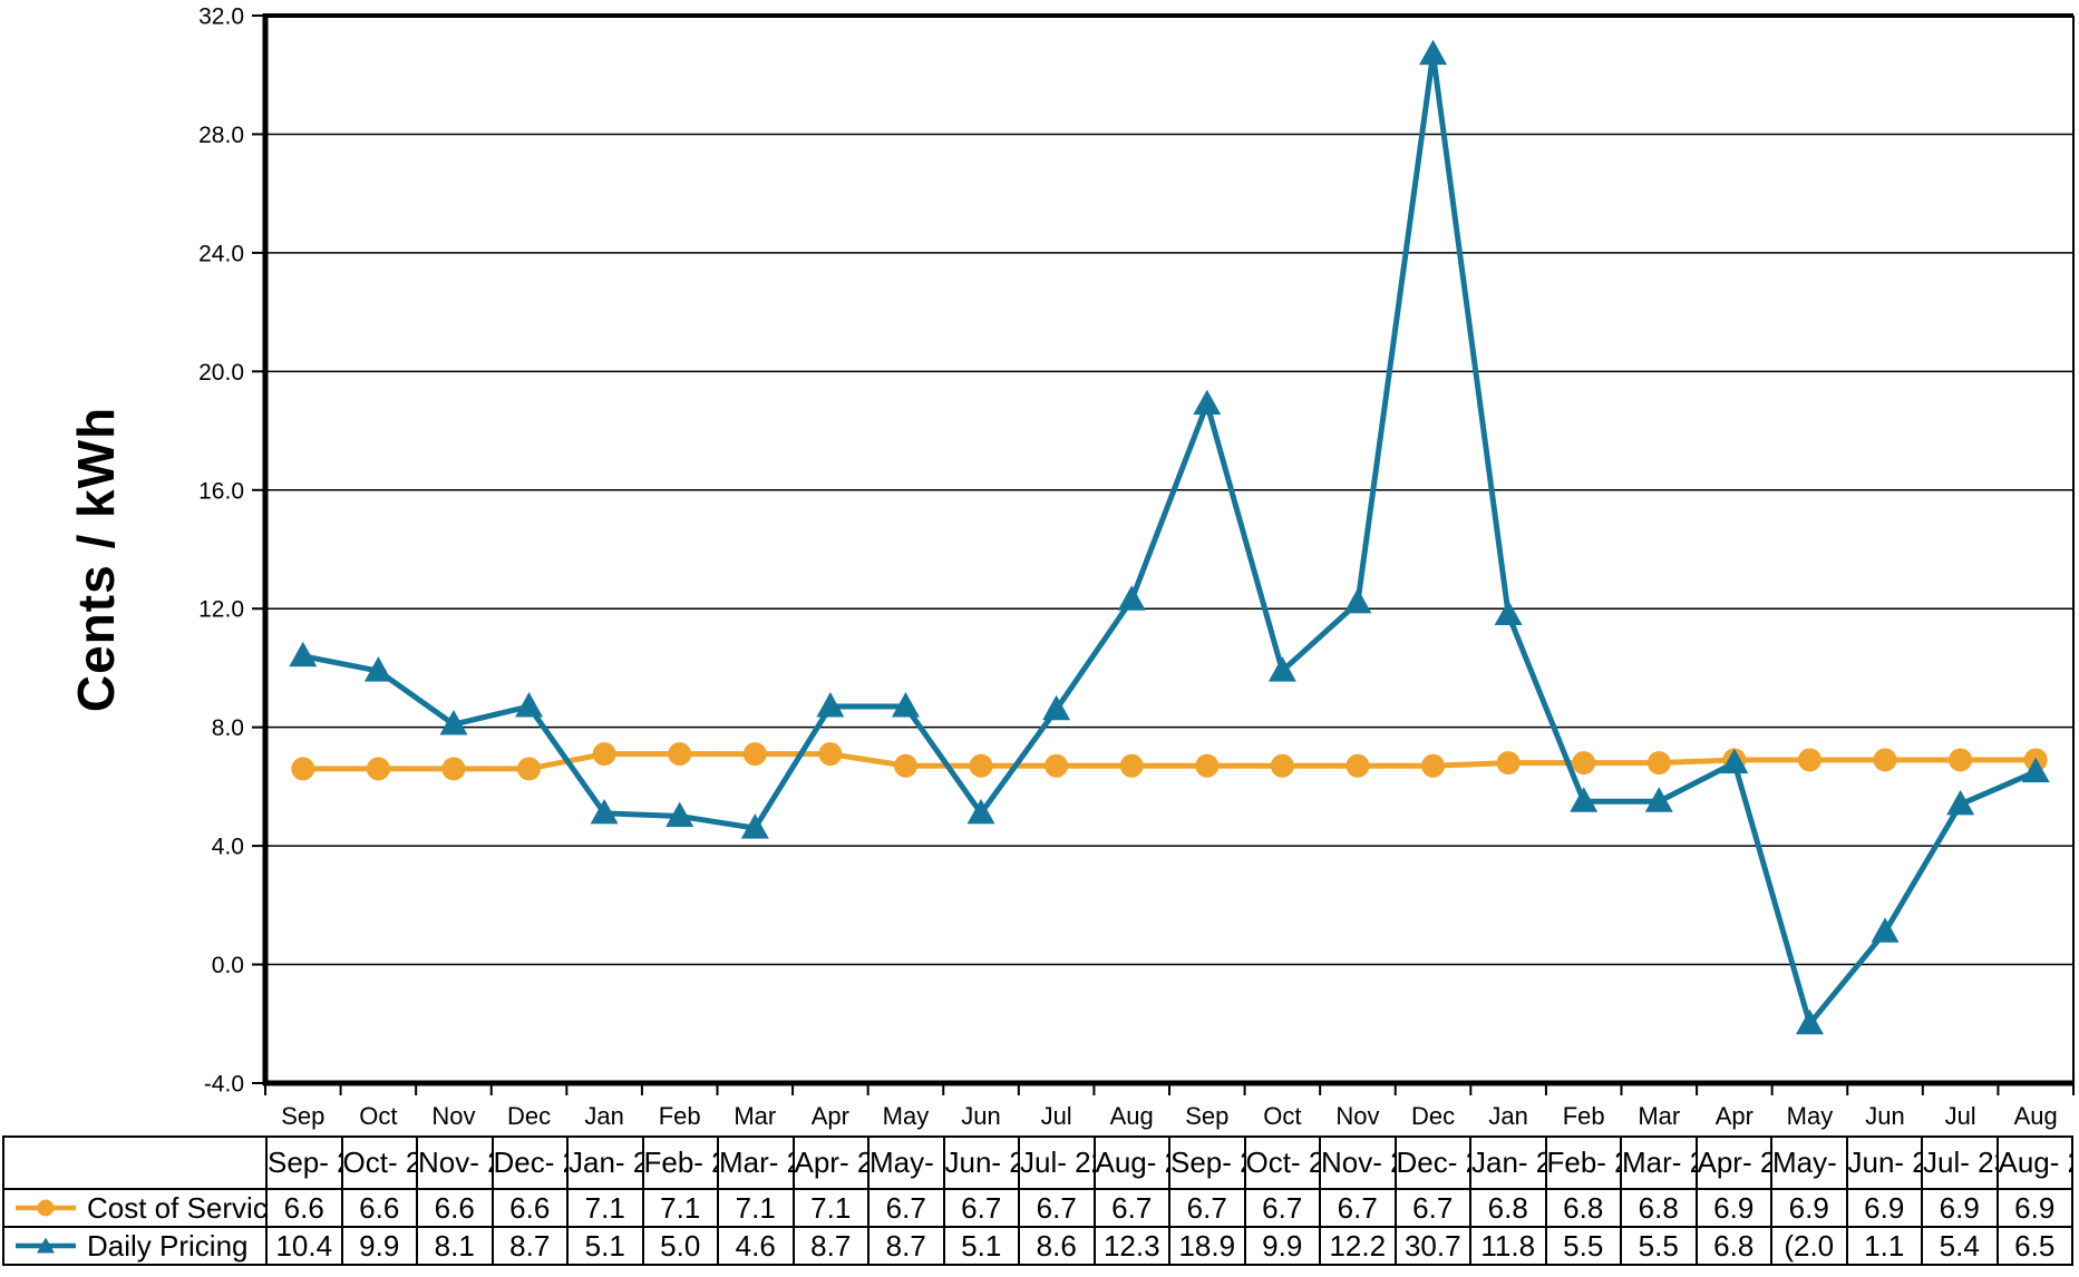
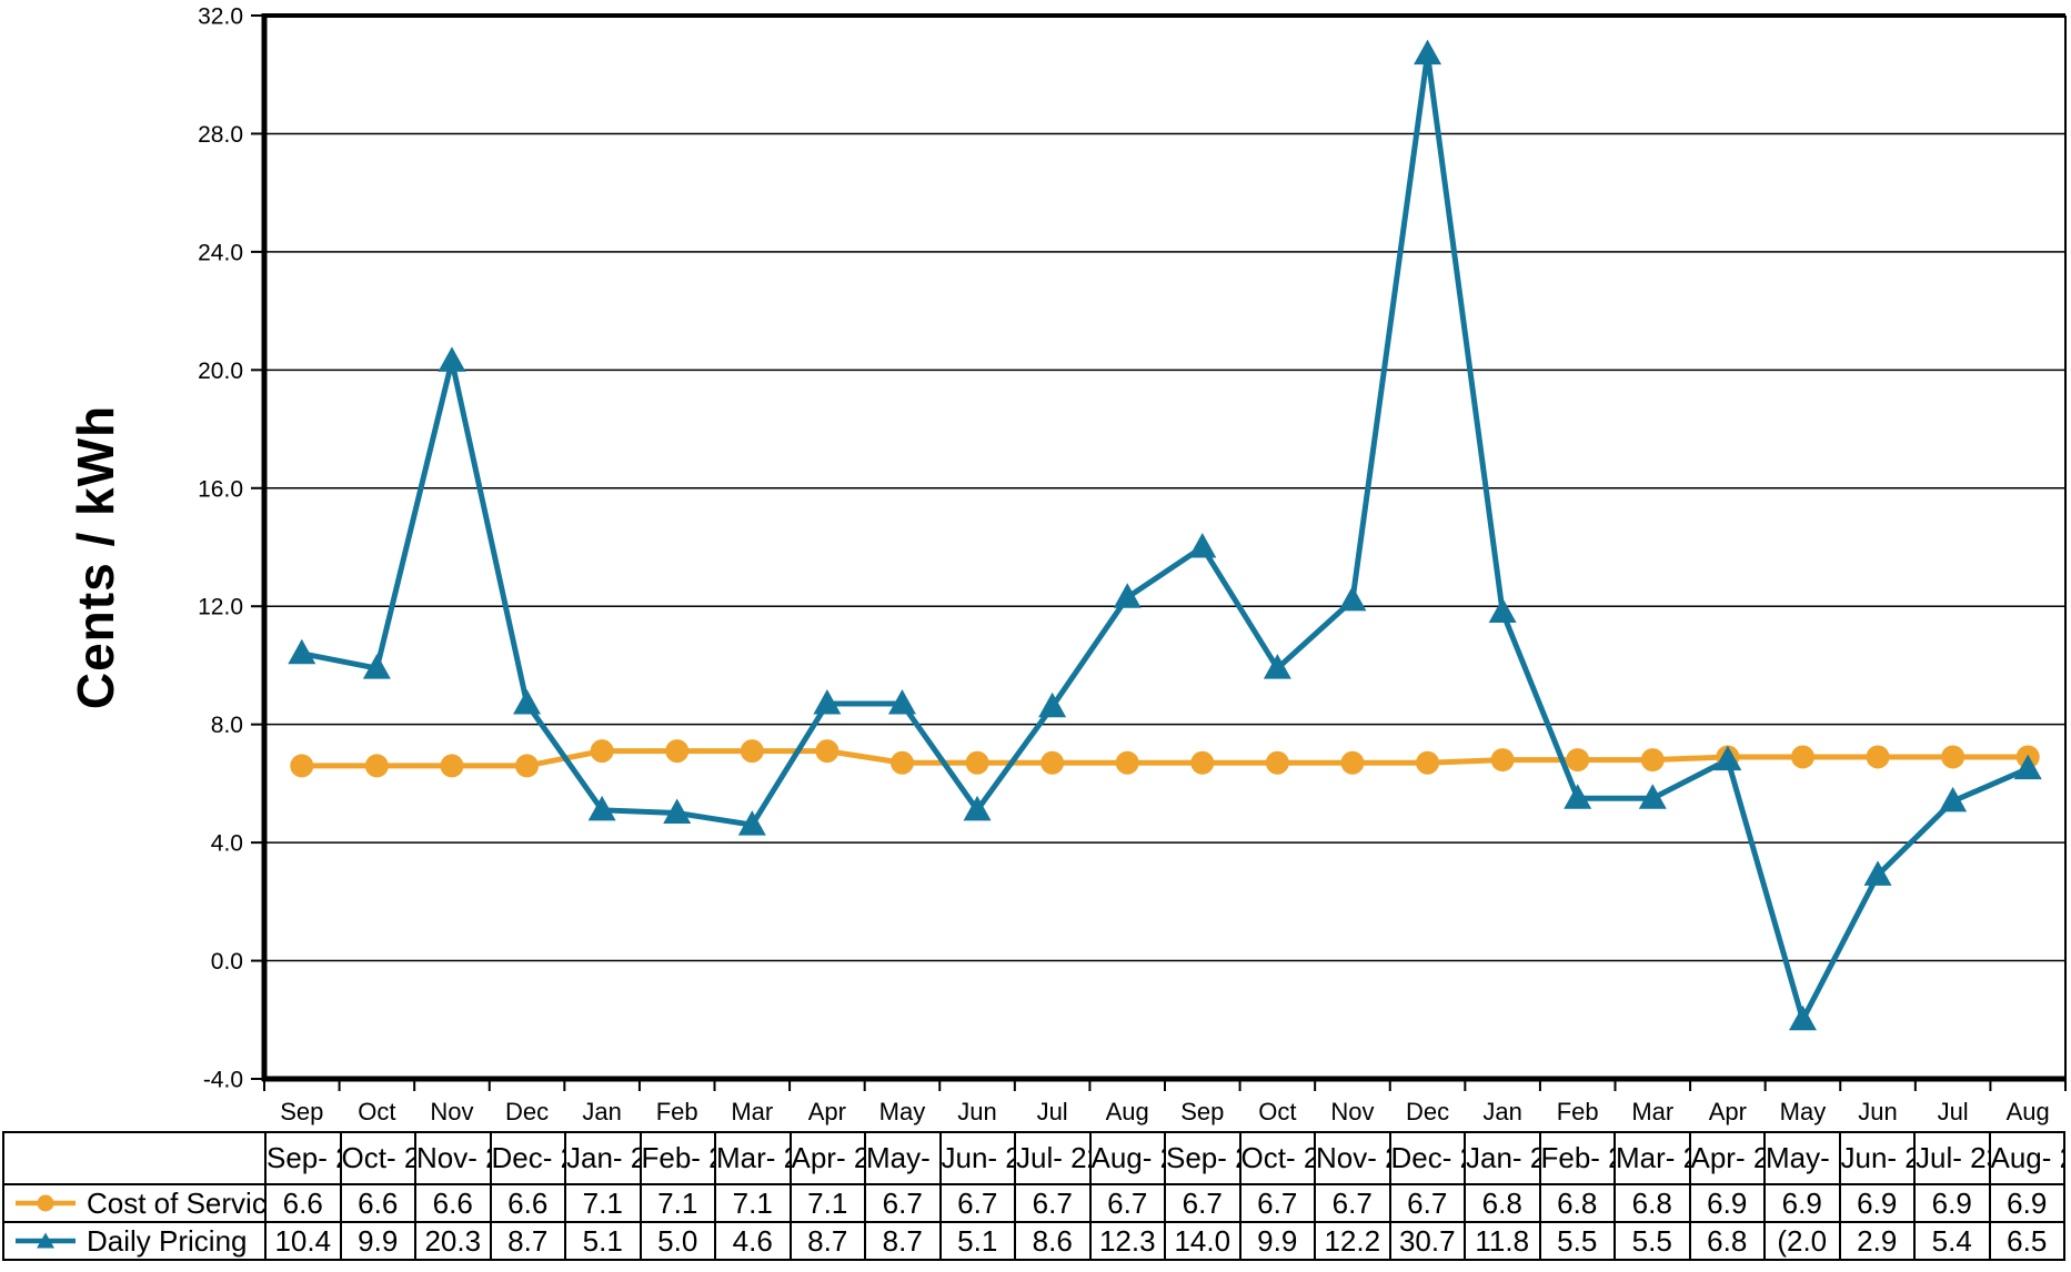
Daily Pricing/Nov-21: 8.1 -> 20.3
Daily Pricing/Sep-22: 18.9 -> 14.0
Daily Pricing/Jun-23: 1.1 -> 2.9
